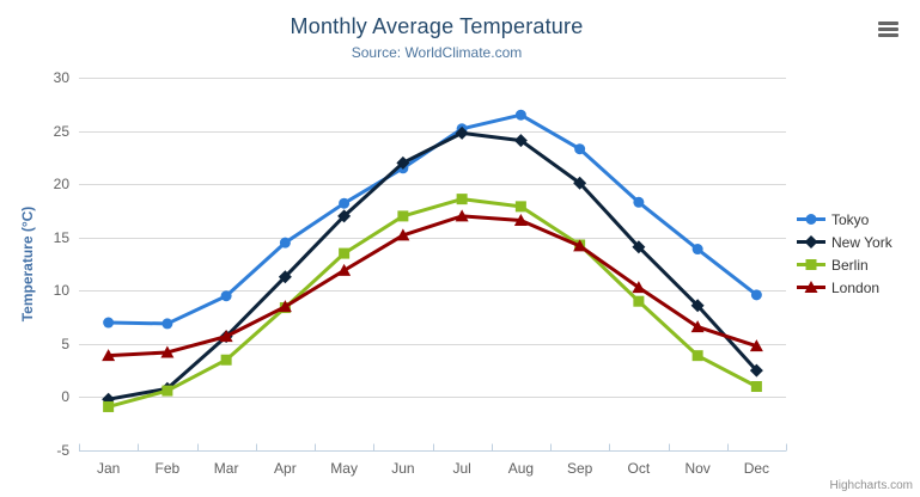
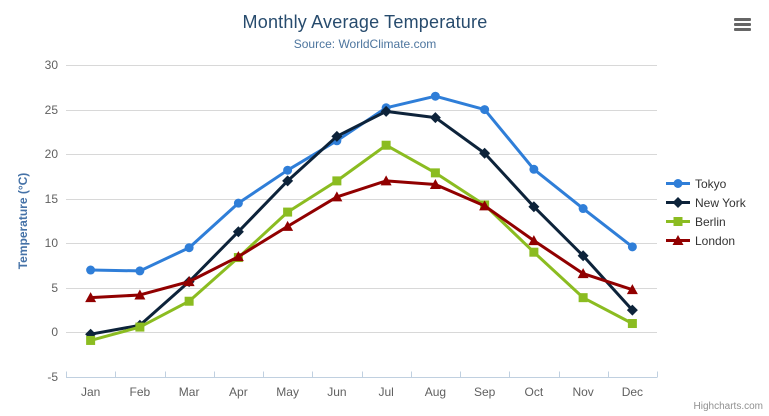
Berlin/Jul: 19 -> 21
Tokyo/Sep: 23 -> 25
